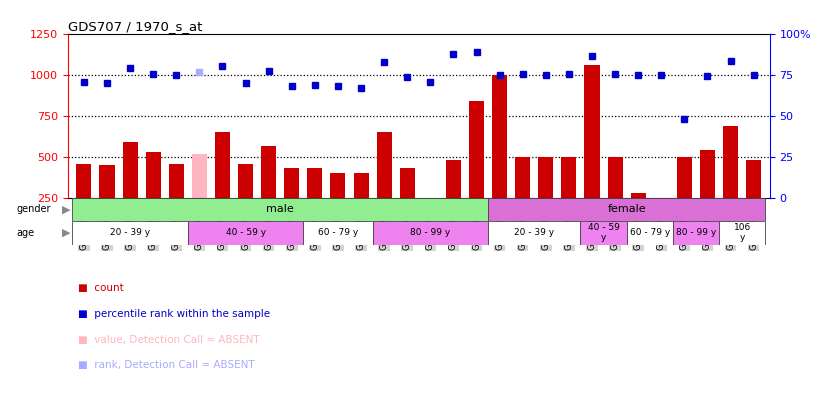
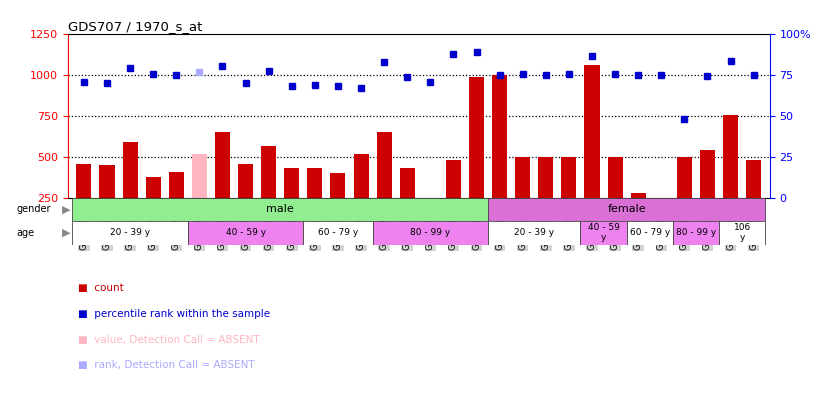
GSM27021: 530 -> 380
GSM27023: 460 -> 410
GSM27035: 400 -> 520
GSM27043: 840 -> 990
GSM27041: 690 -> 760
